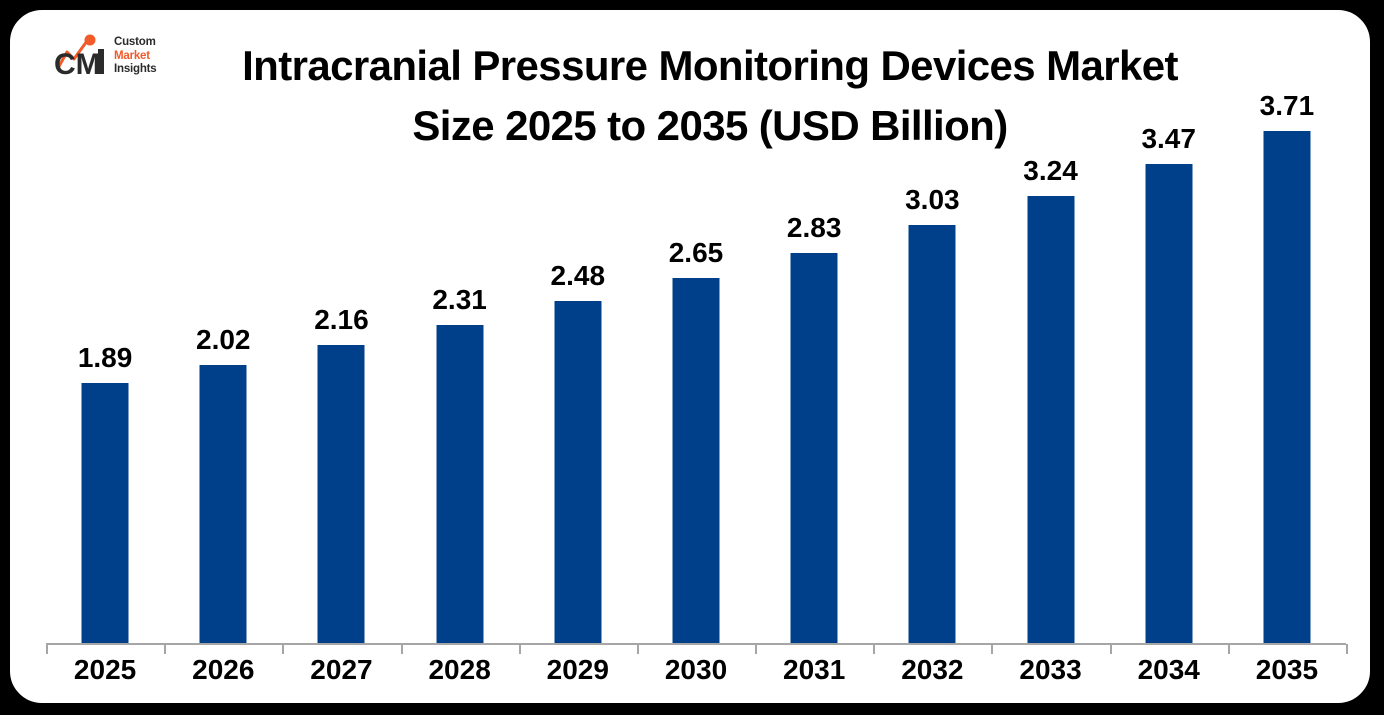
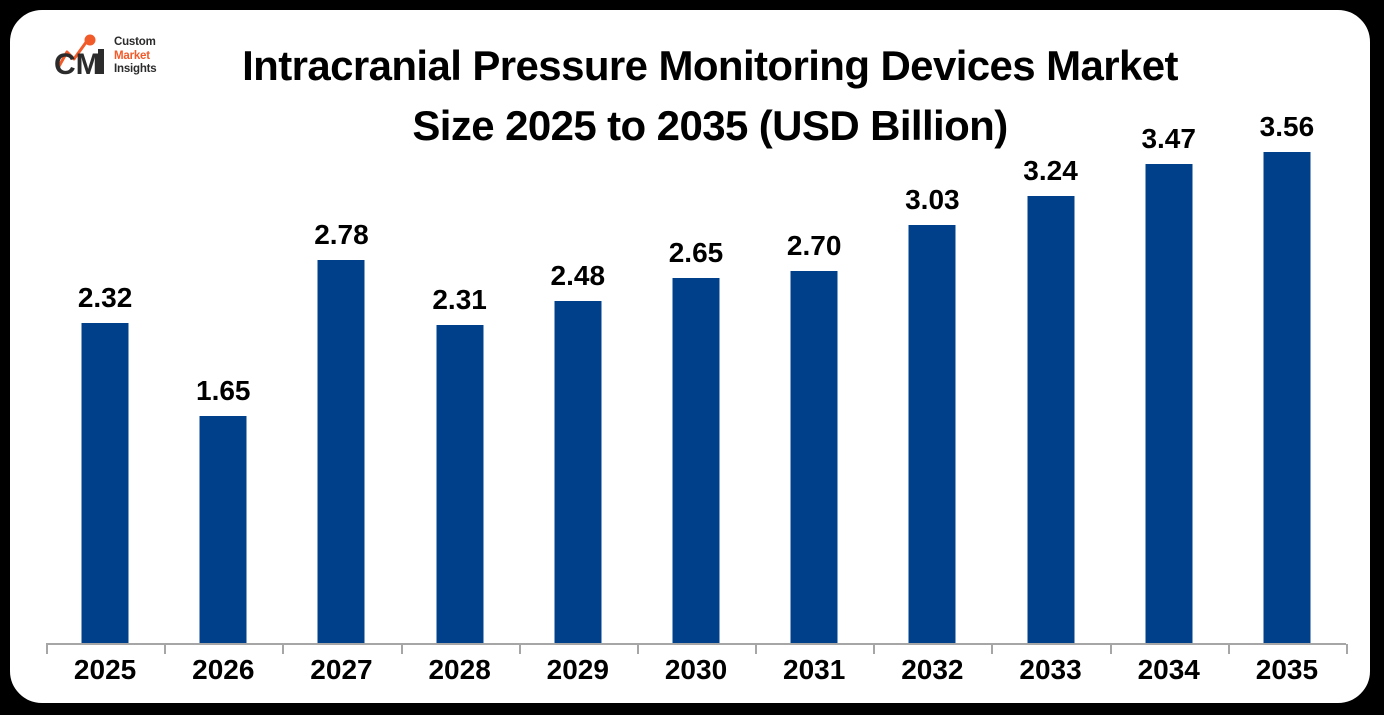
2025: 1.89 -> 2.32
2026: 2.02 -> 1.65
2027: 2.16 -> 2.78
2031: 2.83 -> 2.70
2035: 3.71 -> 3.56
